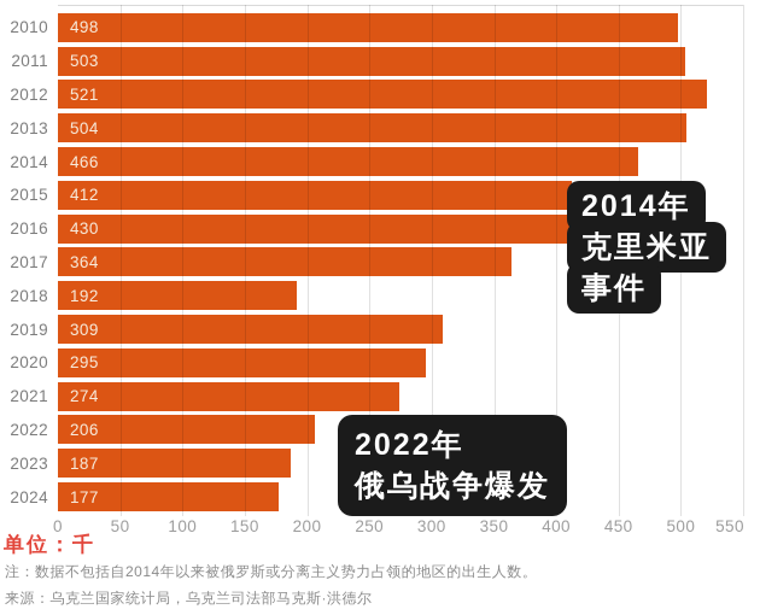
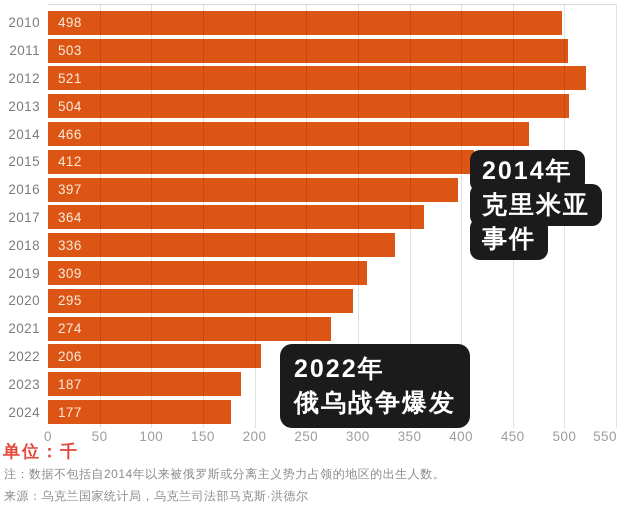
2016: 430 -> 397
2018: 192 -> 336
